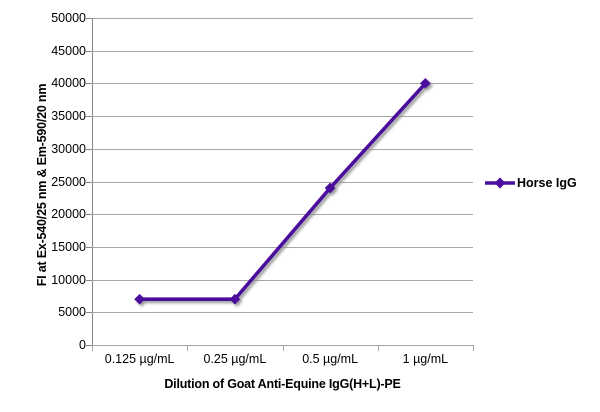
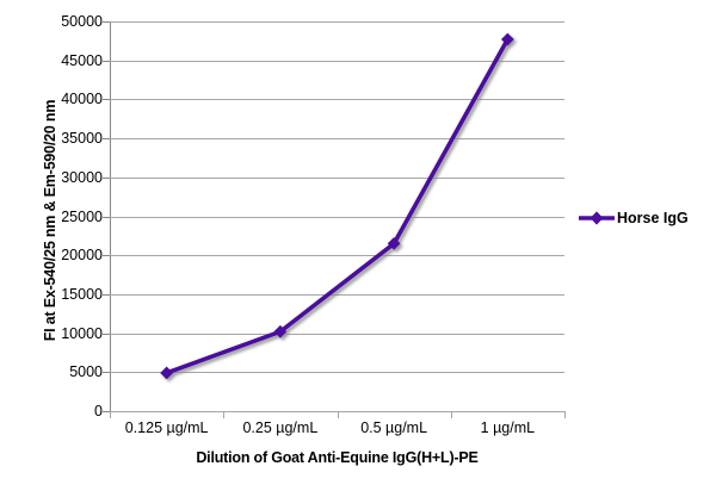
0.125 µg/mL: 7000 -> 5000
0.25 µg/mL: 7000 -> 10000
0.5 µg/mL: 24000 -> 22000
1 µg/mL: 40000 -> 48000
